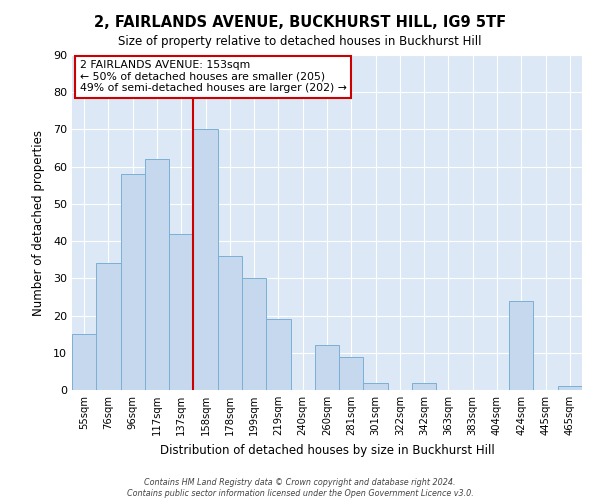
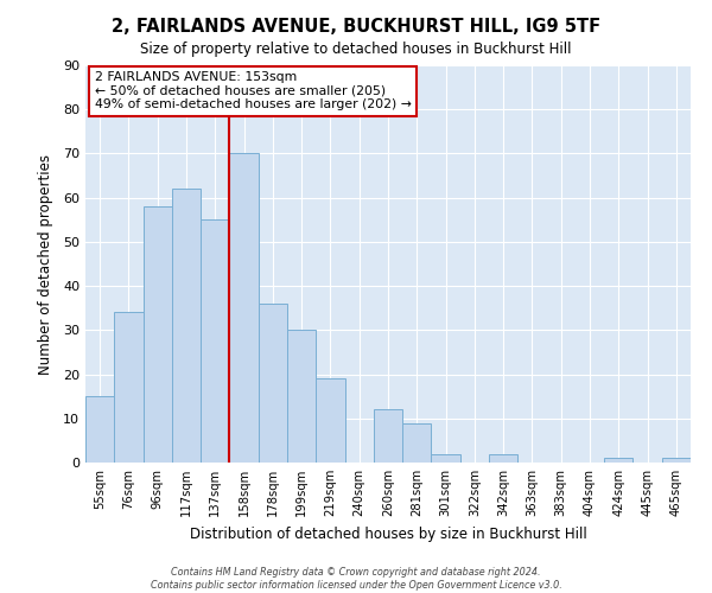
137sqm: 42 -> 55
424sqm: 24 -> 1
